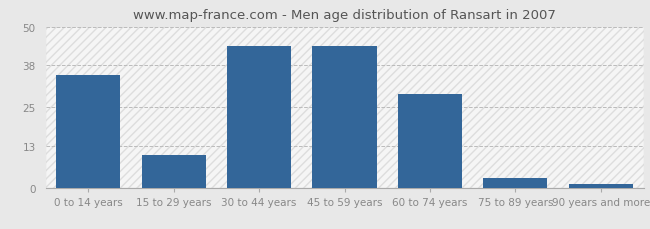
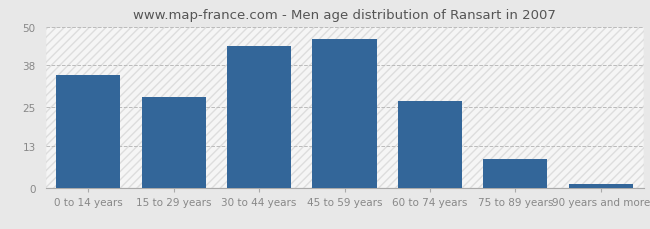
15 to 29 years: 10 -> 28
45 to 59 years: 44 -> 46
60 to 74 years: 29 -> 27
75 to 89 years: 3 -> 9
